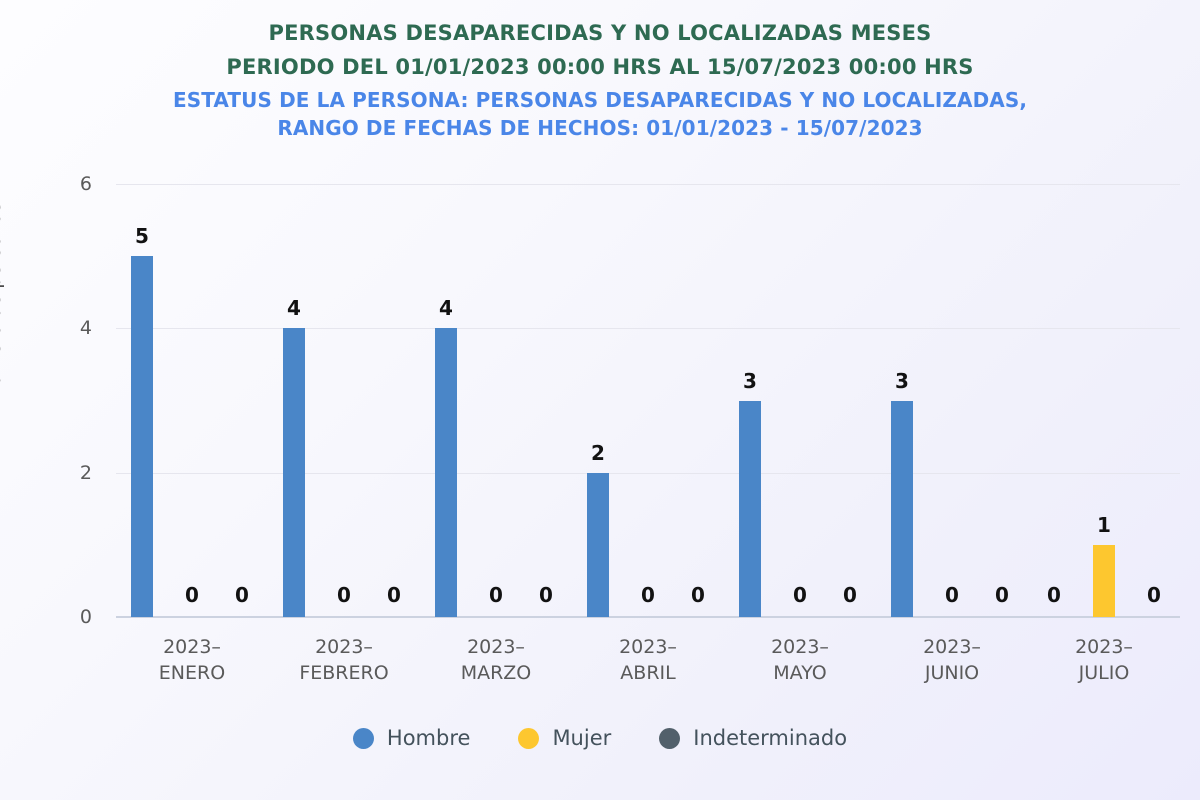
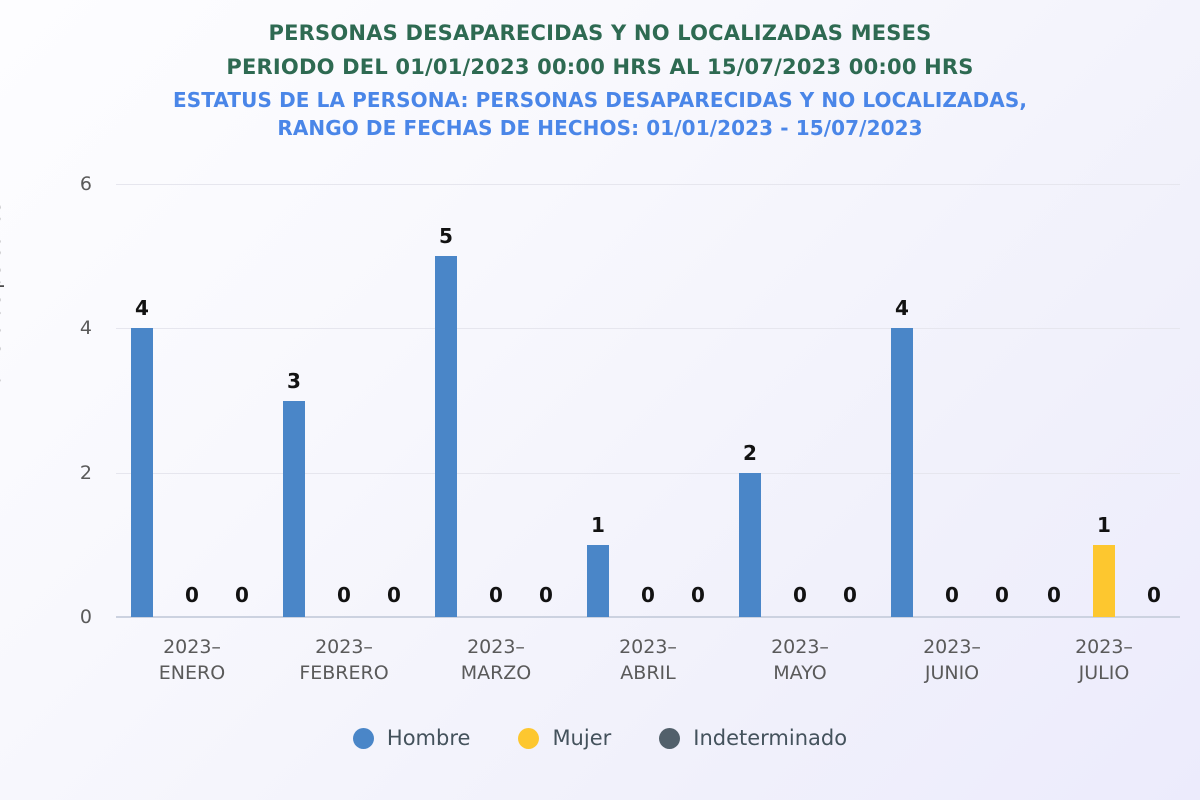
Hombre/2023–ENERO: 5 -> 4
Hombre/2023–FEBRERO: 4 -> 3
Hombre/2023–MARZO: 4 -> 5
Hombre/2023–ABRIL: 2 -> 1
Hombre/2023–MAYO: 3 -> 2
Hombre/2023–JUNIO: 3 -> 4
